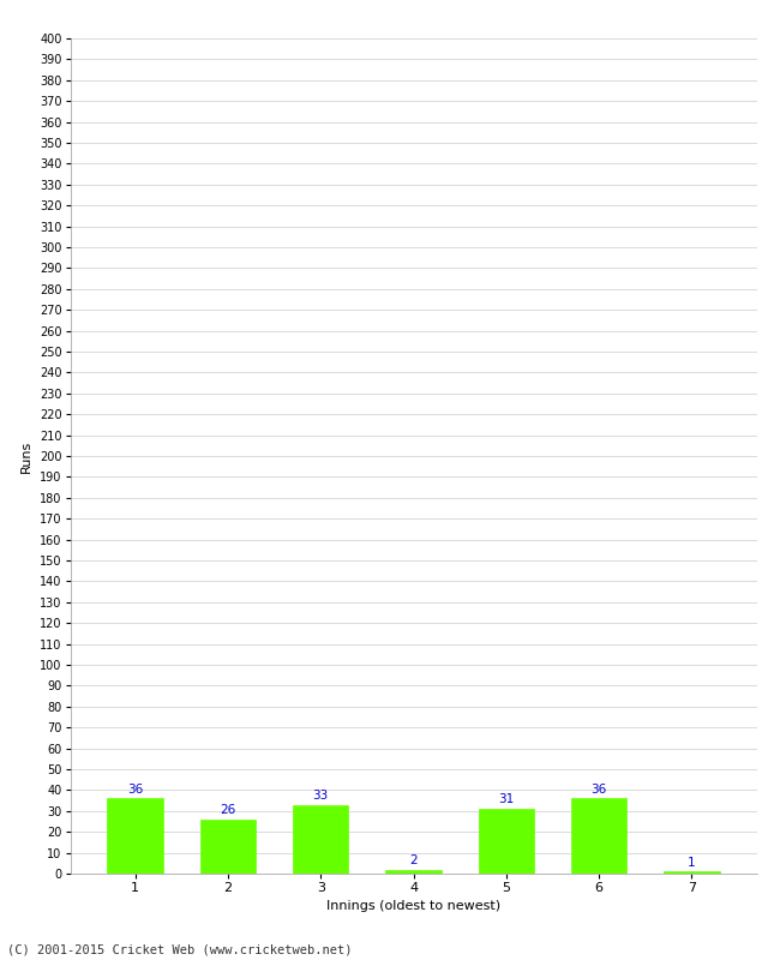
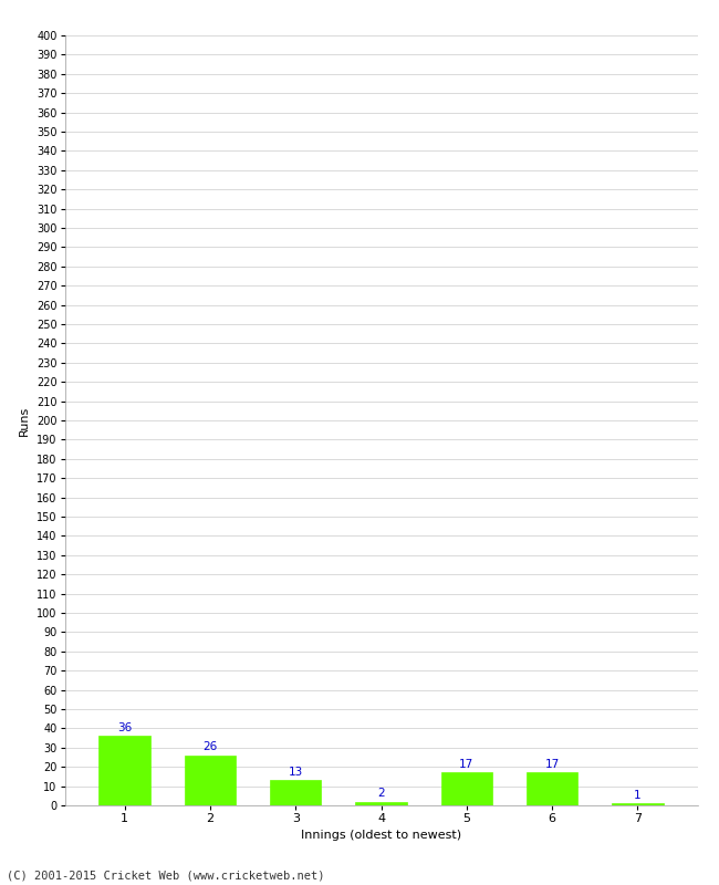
3: 33 -> 13
5: 31 -> 17
6: 36 -> 17
